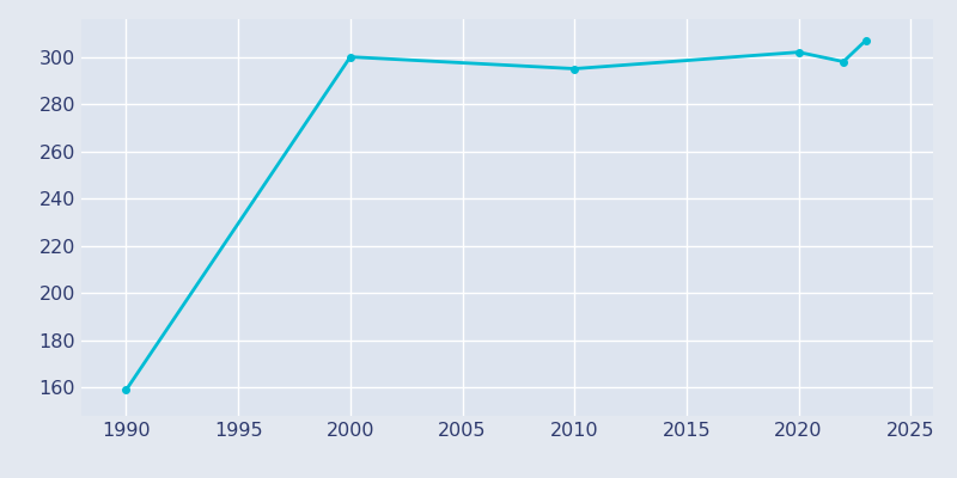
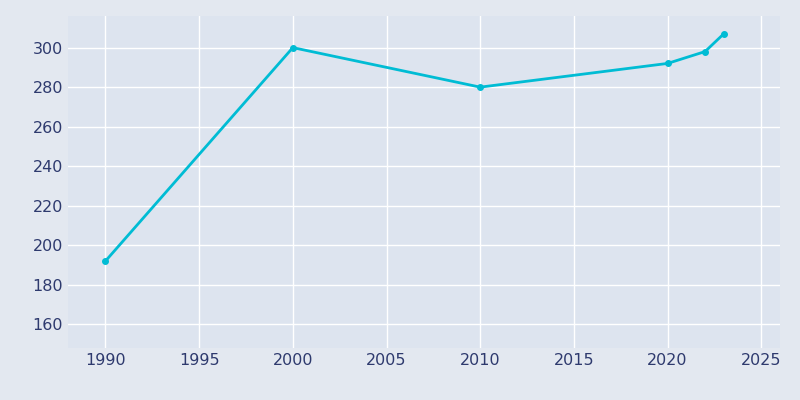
1990: 159 -> 192
2010: 295 -> 280
2020: 302 -> 292
